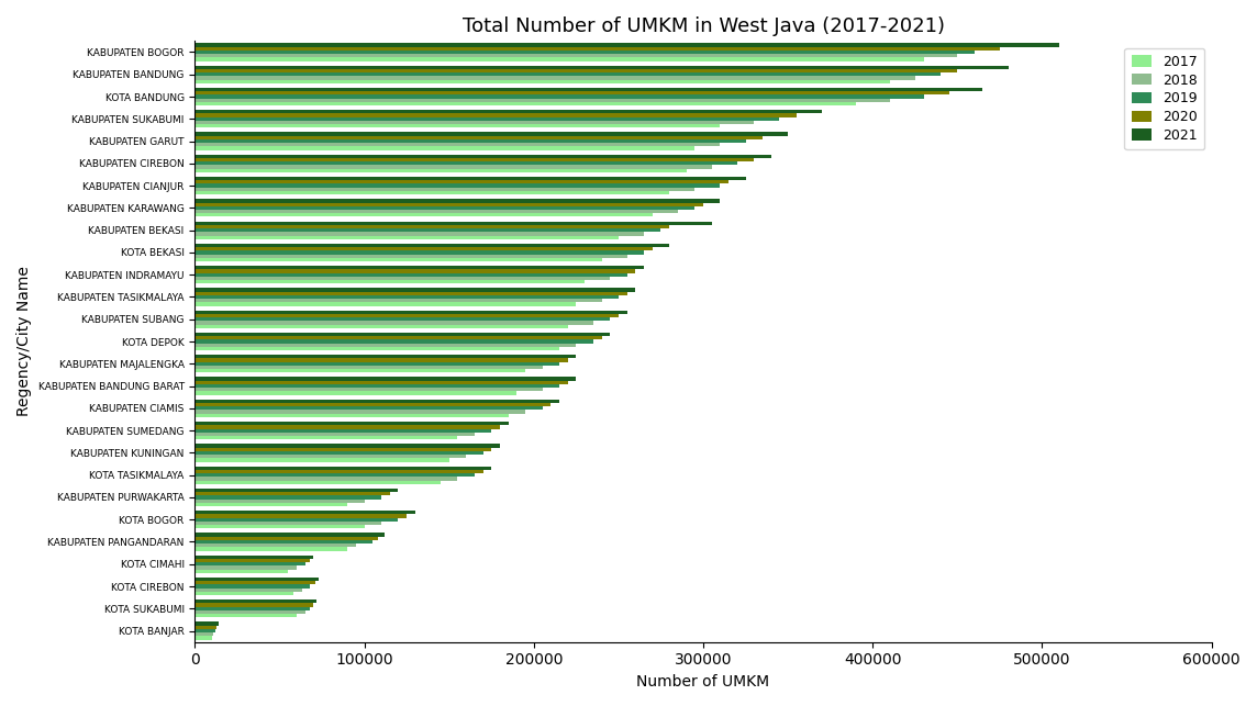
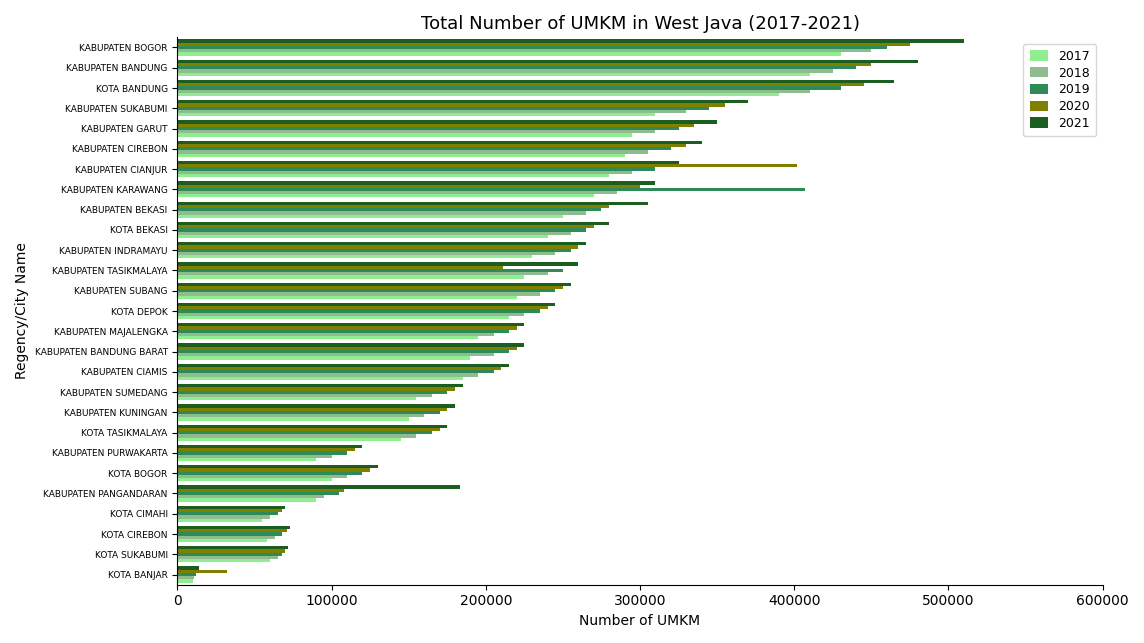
2020/KABUPATEN CIANJUR: 315000 -> 402000
2019/KABUPATEN KARAWANG: 295000 -> 407000
2020/KABUPATEN TASIKMALAYA: 255000 -> 211000
2021/KABUPATEN PANGANDARAN: 112000 -> 183000
2020/KOTA BANJAR: 13000 -> 32000
